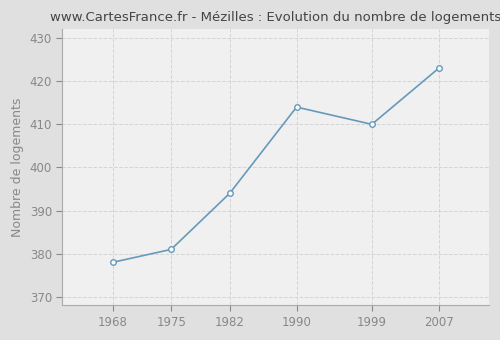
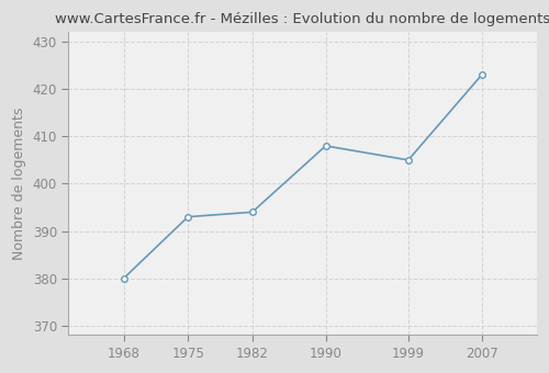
1968: 378 -> 380
1975: 381 -> 393
1990: 414 -> 408
1999: 410 -> 405
